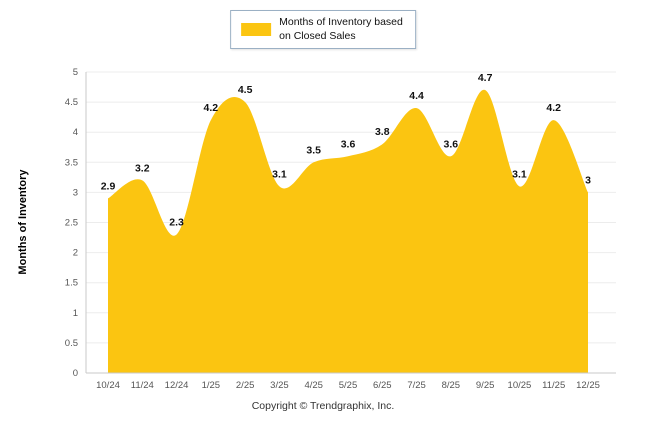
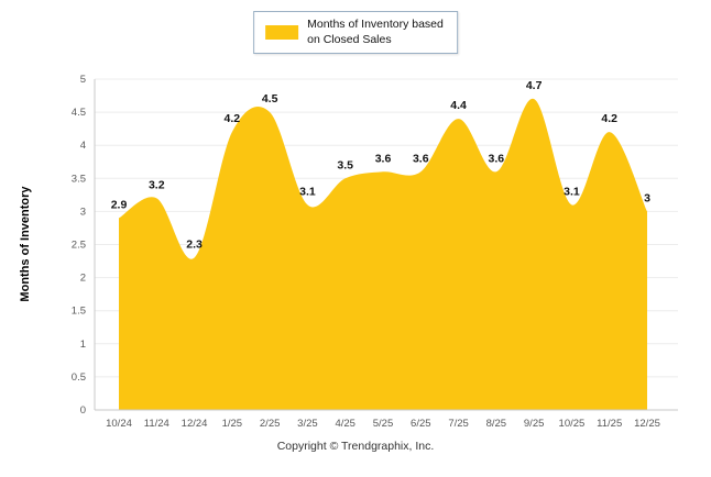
6/25: 3.8 -> 3.6
